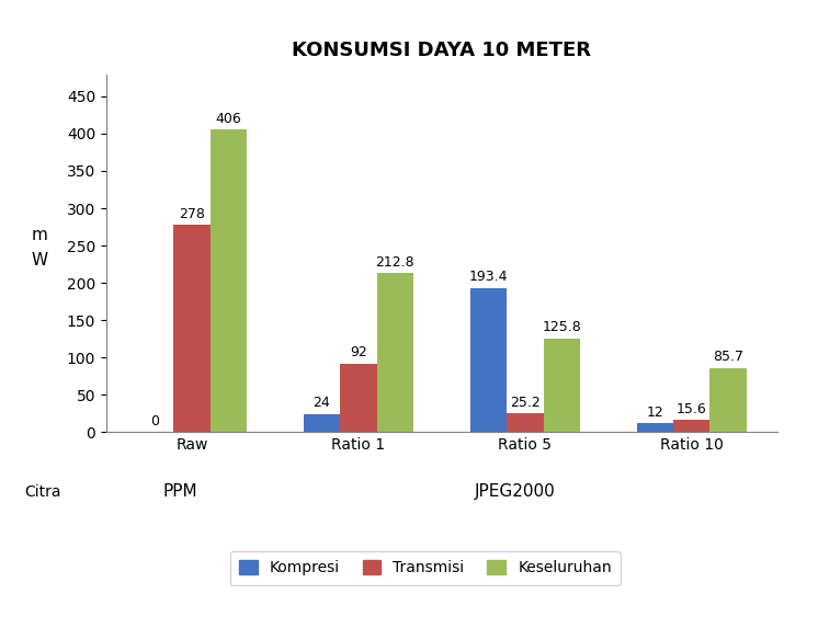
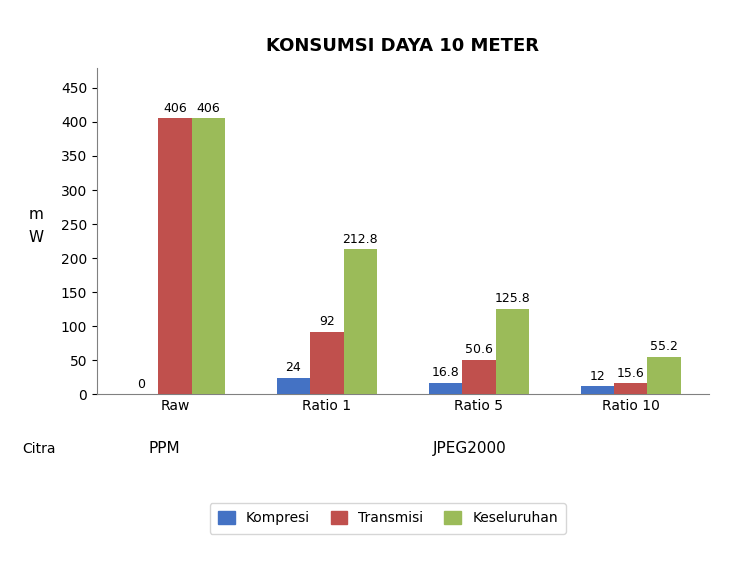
Transmisi/Raw: 278 -> 406
Kompresi/Ratio 5: 193.4 -> 16.8
Transmisi/Ratio 5: 25.2 -> 50.6
Keseluruhan/Ratio 10: 85.7 -> 55.2
